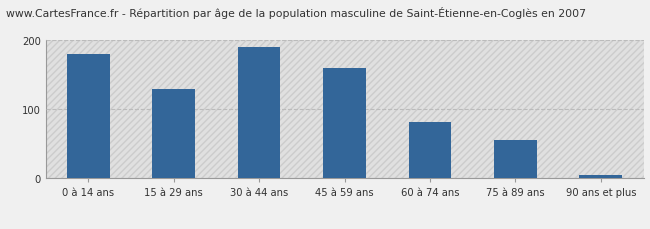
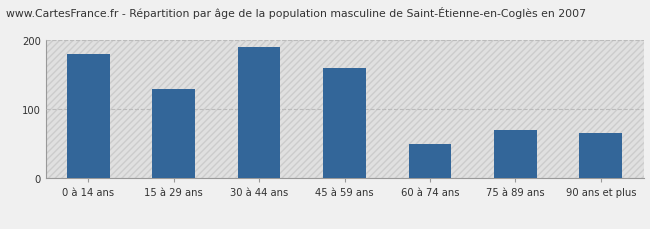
60 à 74 ans: 82 -> 50
75 à 89 ans: 55 -> 70
90 ans et plus: 5 -> 66
